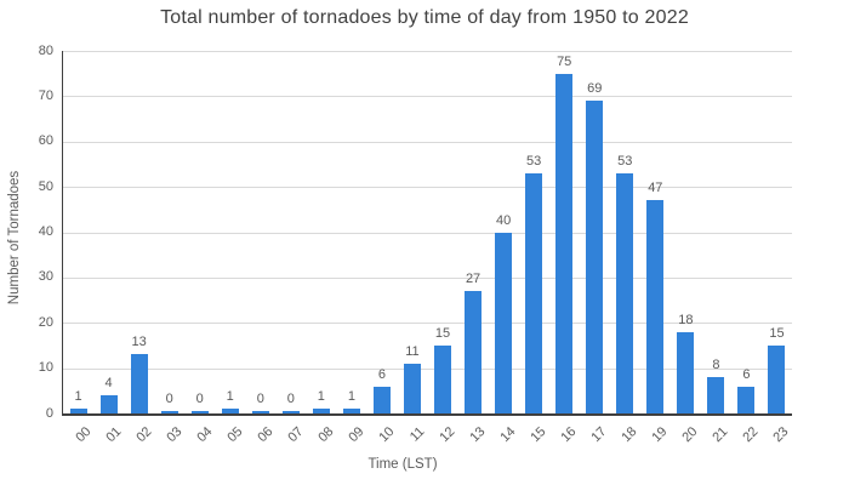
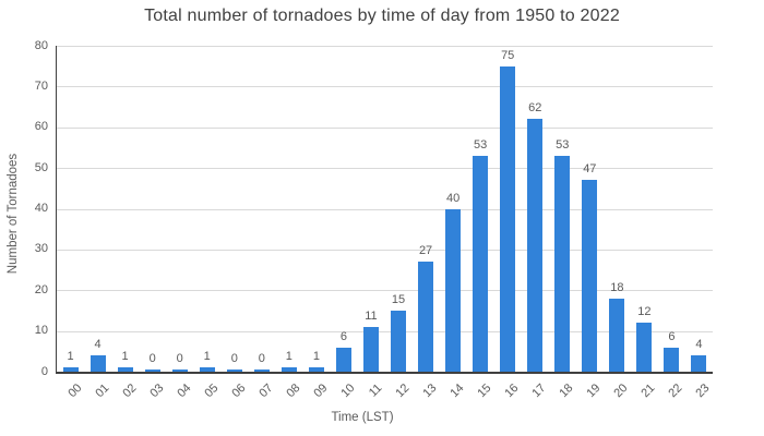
02: 13 -> 1
17: 69 -> 62
21: 8 -> 12
23: 15 -> 4
